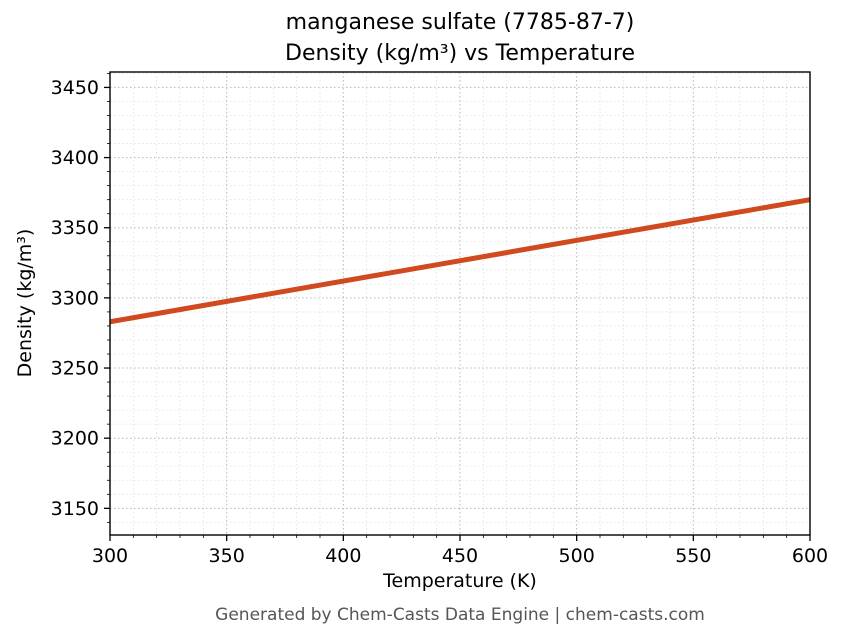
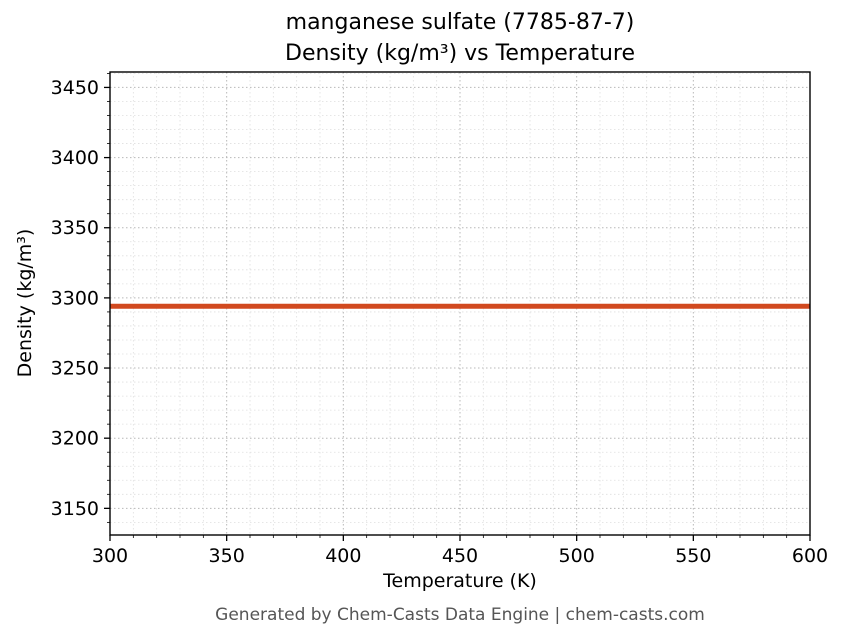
300: 3283 -> 3294
600: 3370 -> 3294
